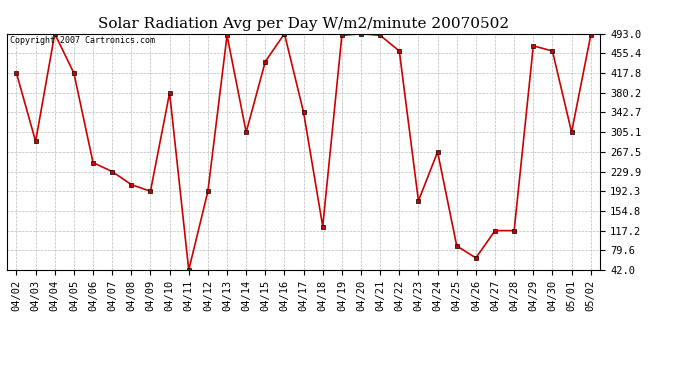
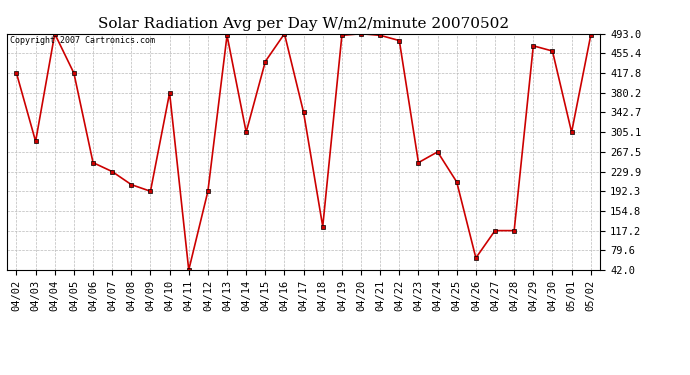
04/22: 460 -> 480
04/23: 174 -> 247
04/25: 88 -> 210
